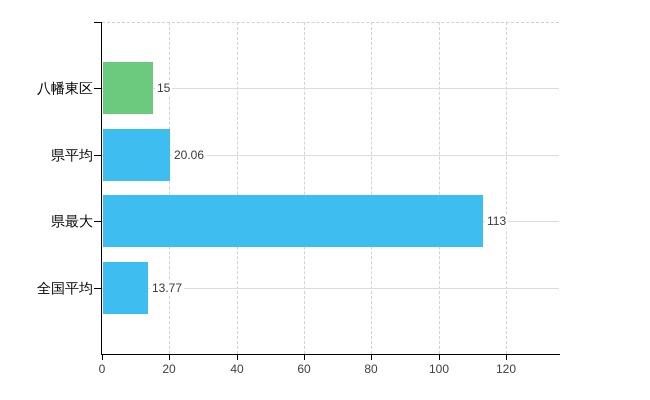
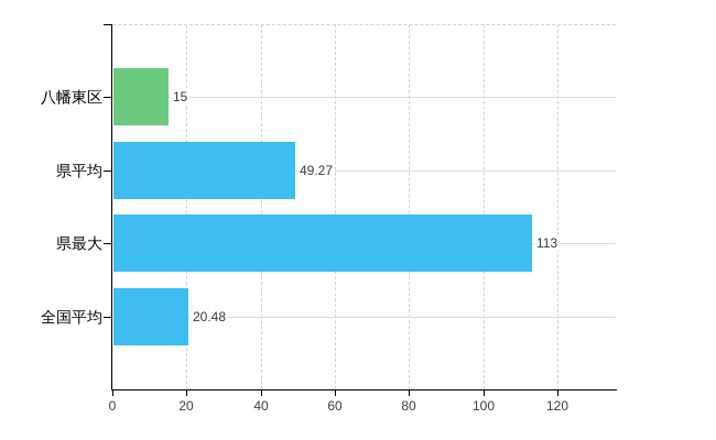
県平均: 20.06 -> 49.27
全国平均: 13.77 -> 20.48
